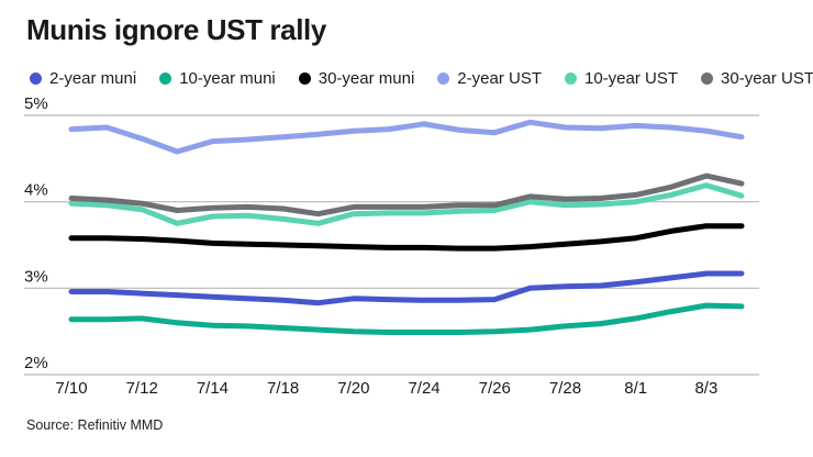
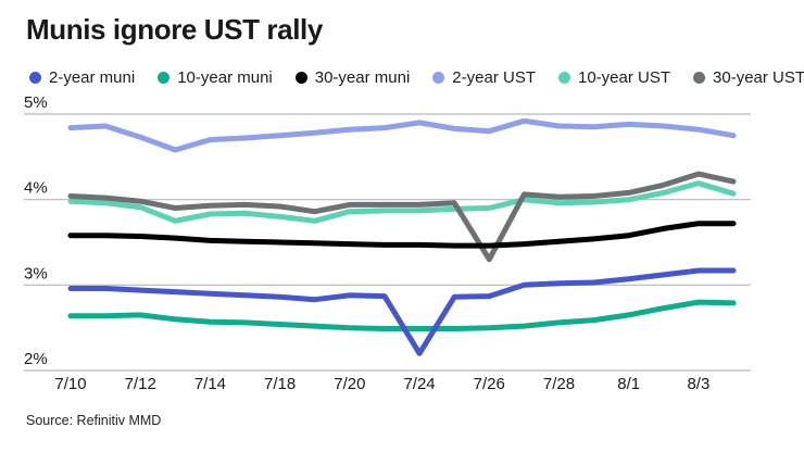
2-year muni/7/24: 2.9% -> 2.2%
30-year UST/7/26: 4.0% -> 3.3%
